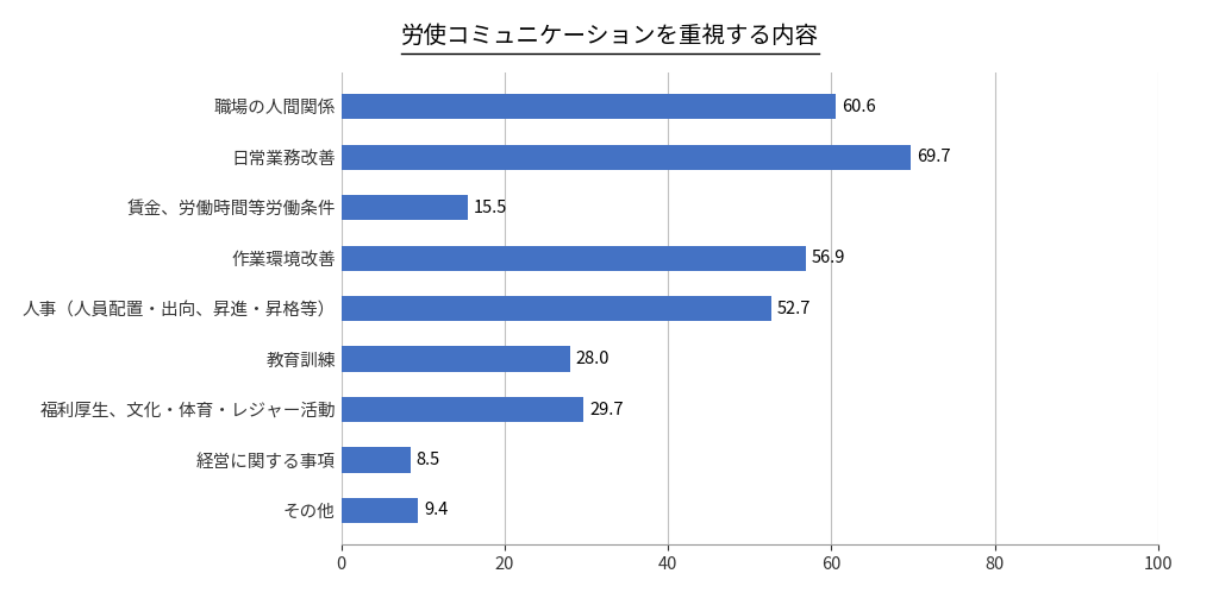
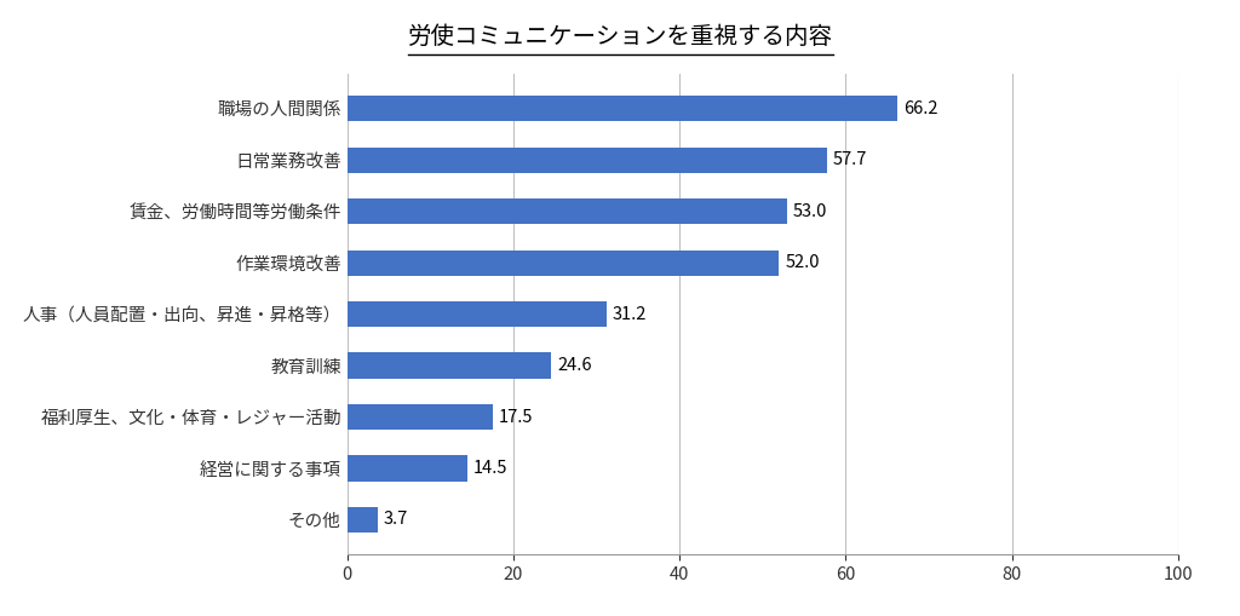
職場の人間関係: 60.6 -> 66.2
日常業務改善: 69.7 -> 57.7
賃金、労働時間等労働条件: 15.5 -> 53.0
作業環境改善: 56.9 -> 52.0
人事（人員配置・出向、昇進・昇格等）: 52.7 -> 31.2
教育訓練: 28.0 -> 24.6
福利厚生、文化・体育・レジャー活動: 29.7 -> 17.5
経営に関する事項: 8.5 -> 14.5
その他: 9.4 -> 3.7
